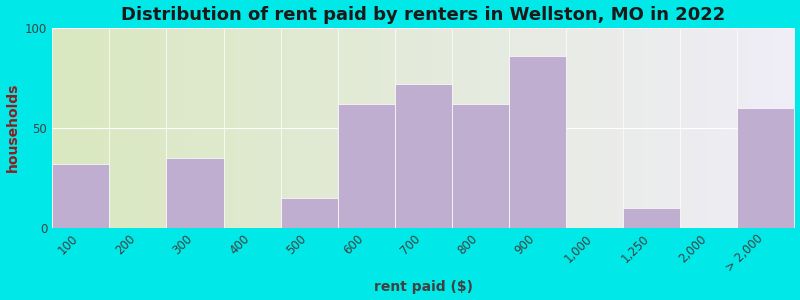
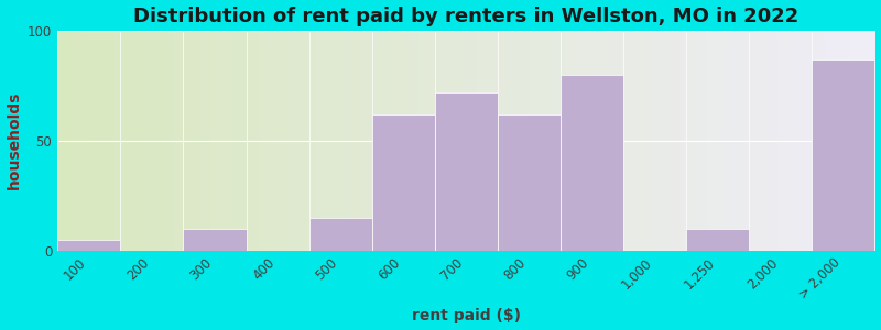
100: 32 -> 5
300: 35 -> 10
900: 86 -> 80
> 2,000: 60 -> 87
